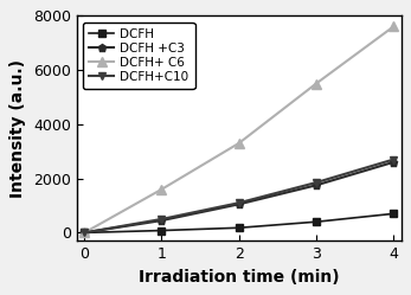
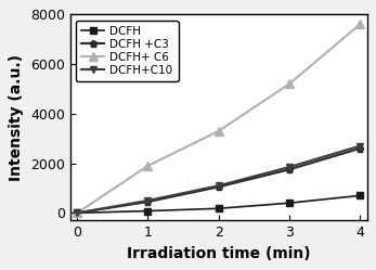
DCFH+ C6/1: 1600 -> 1900
DCFH+ C6/3: 5500 -> 5200
